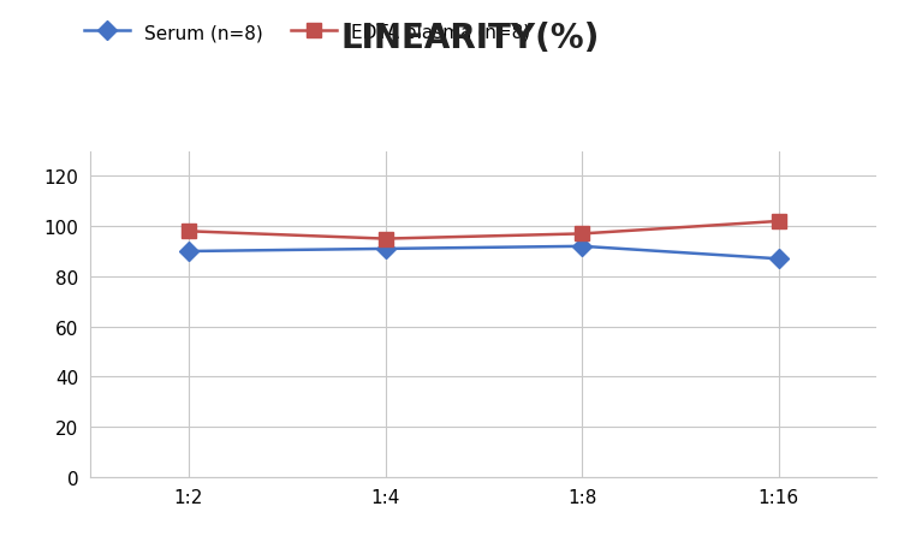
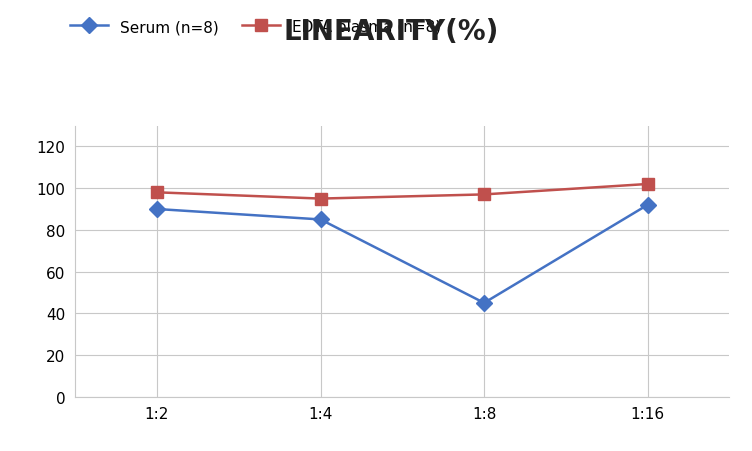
Serum (n=8)/1:4: 91 -> 85
Serum (n=8)/1:8: 92 -> 45
Serum (n=8)/1:16: 87 -> 92
